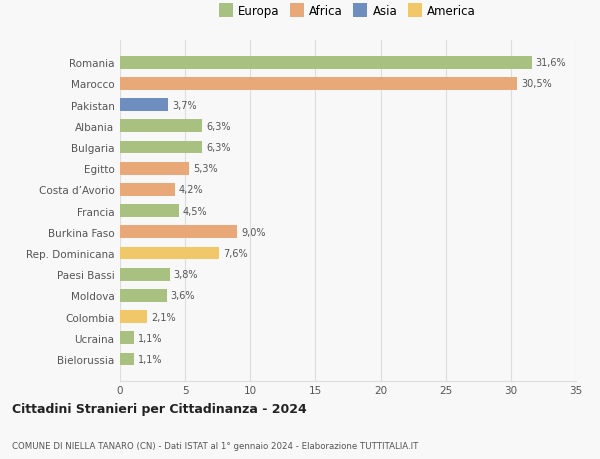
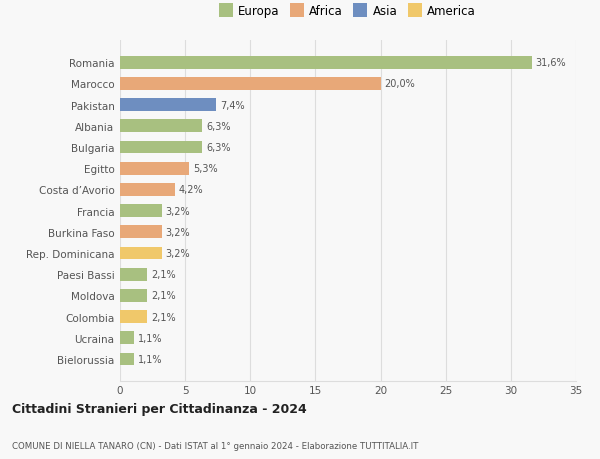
Marocco: 30,5% -> 20,0%
Pakistan: 3,7% -> 7,4%
Francia: 4,5% -> 3,2%
Burkina Faso: 9,0% -> 3,2%
Rep. Dominicana: 7,6% -> 3,2%
Paesi Bassi: 3,8% -> 2,1%
Moldova: 3,6% -> 2,1%
